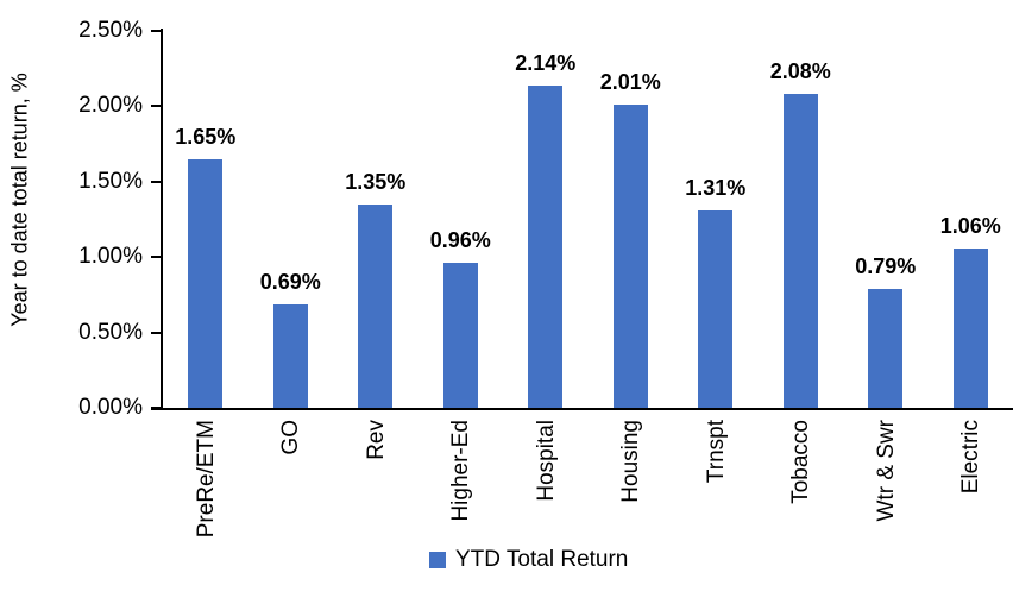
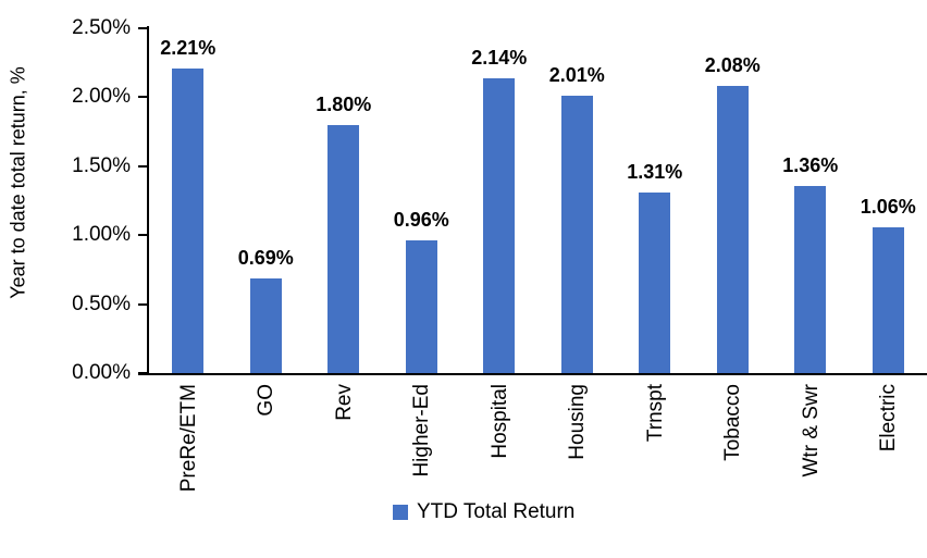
PreRe/ETM: 1.65% -> 2.21%
Rev: 1.35% -> 1.80%
Wtr & Swr: 0.79% -> 1.36%
